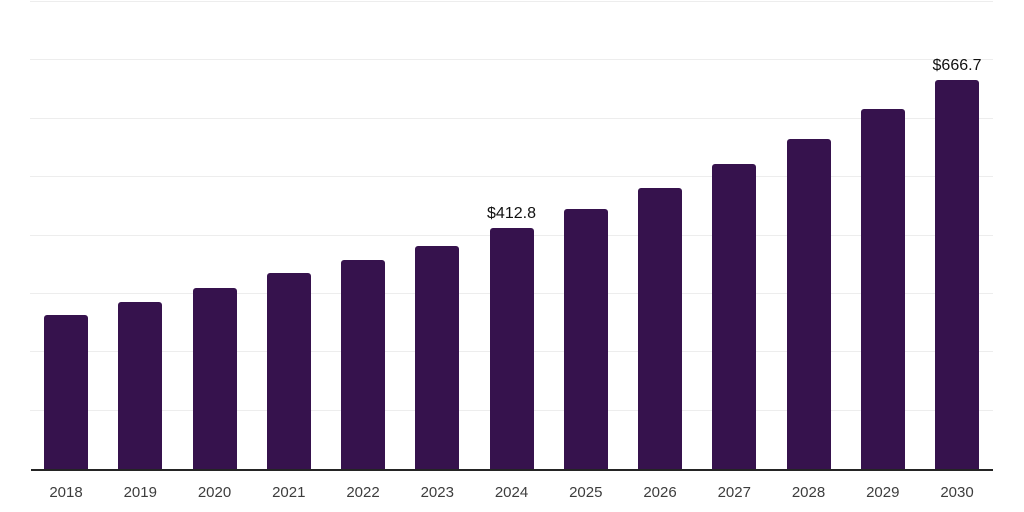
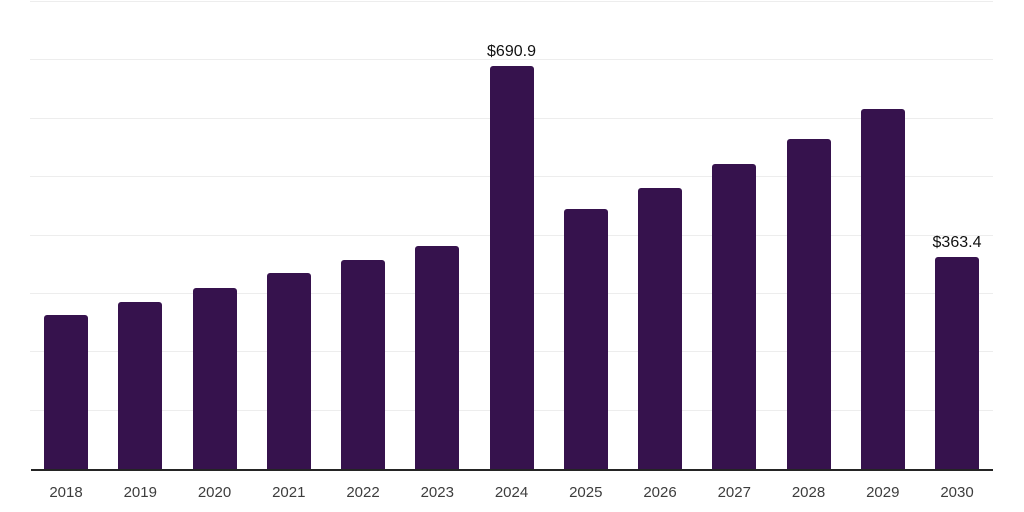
2024: $412.8 -> $690.9
2030: $666.7 -> $363.4
